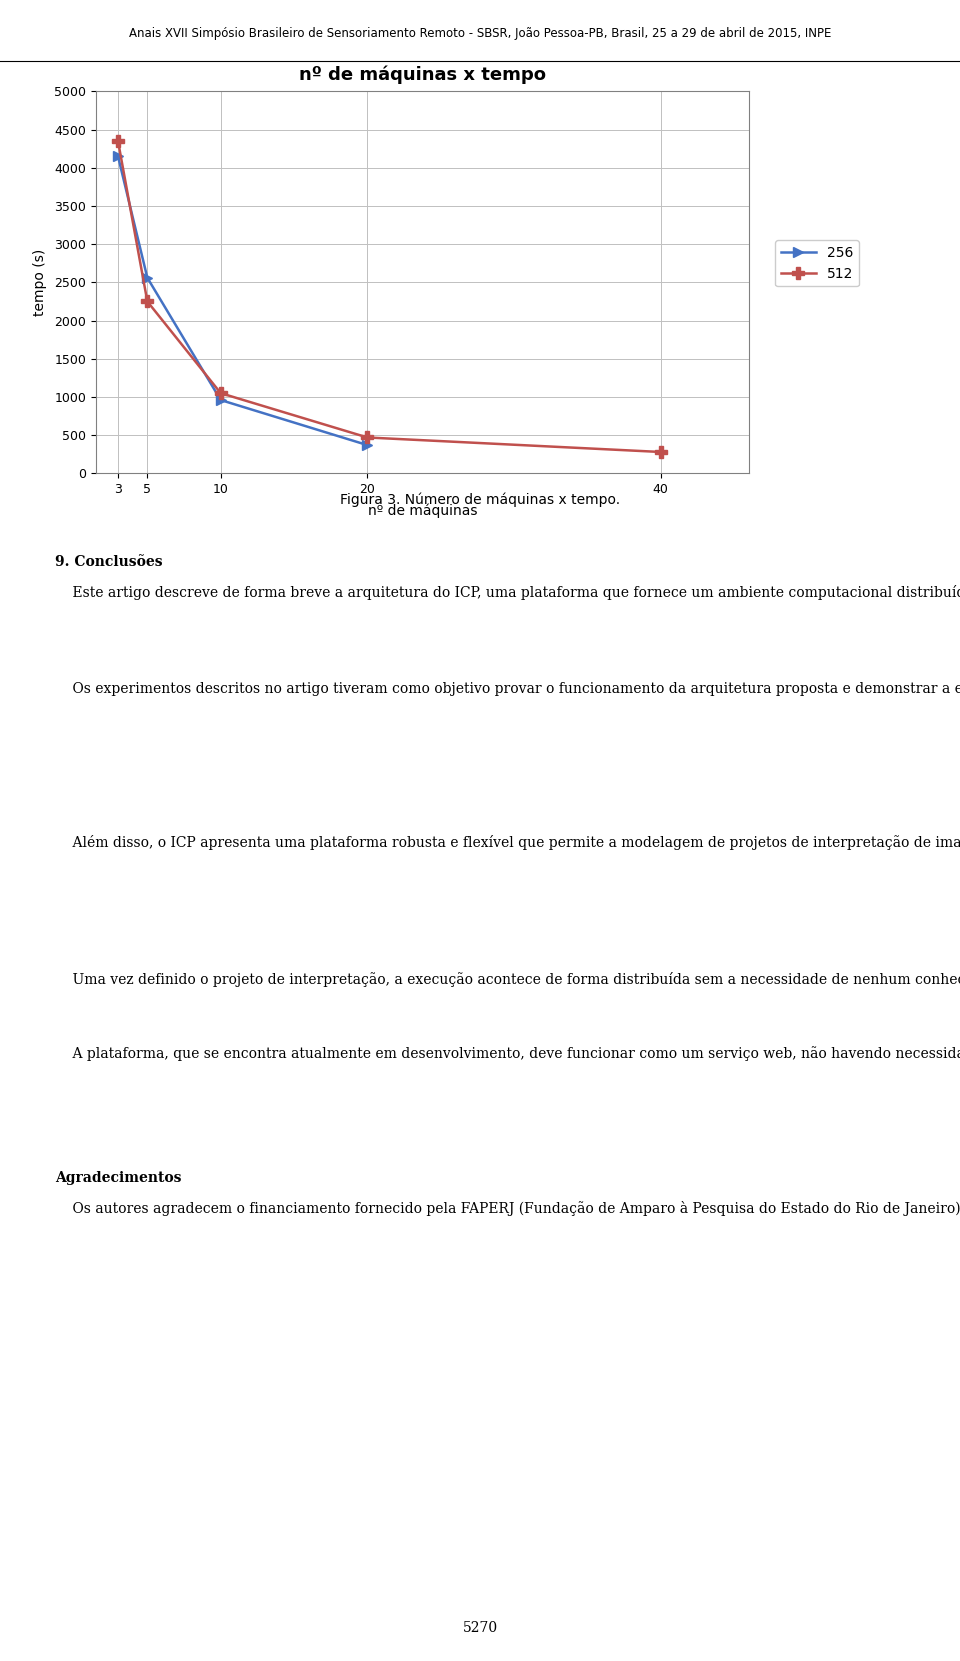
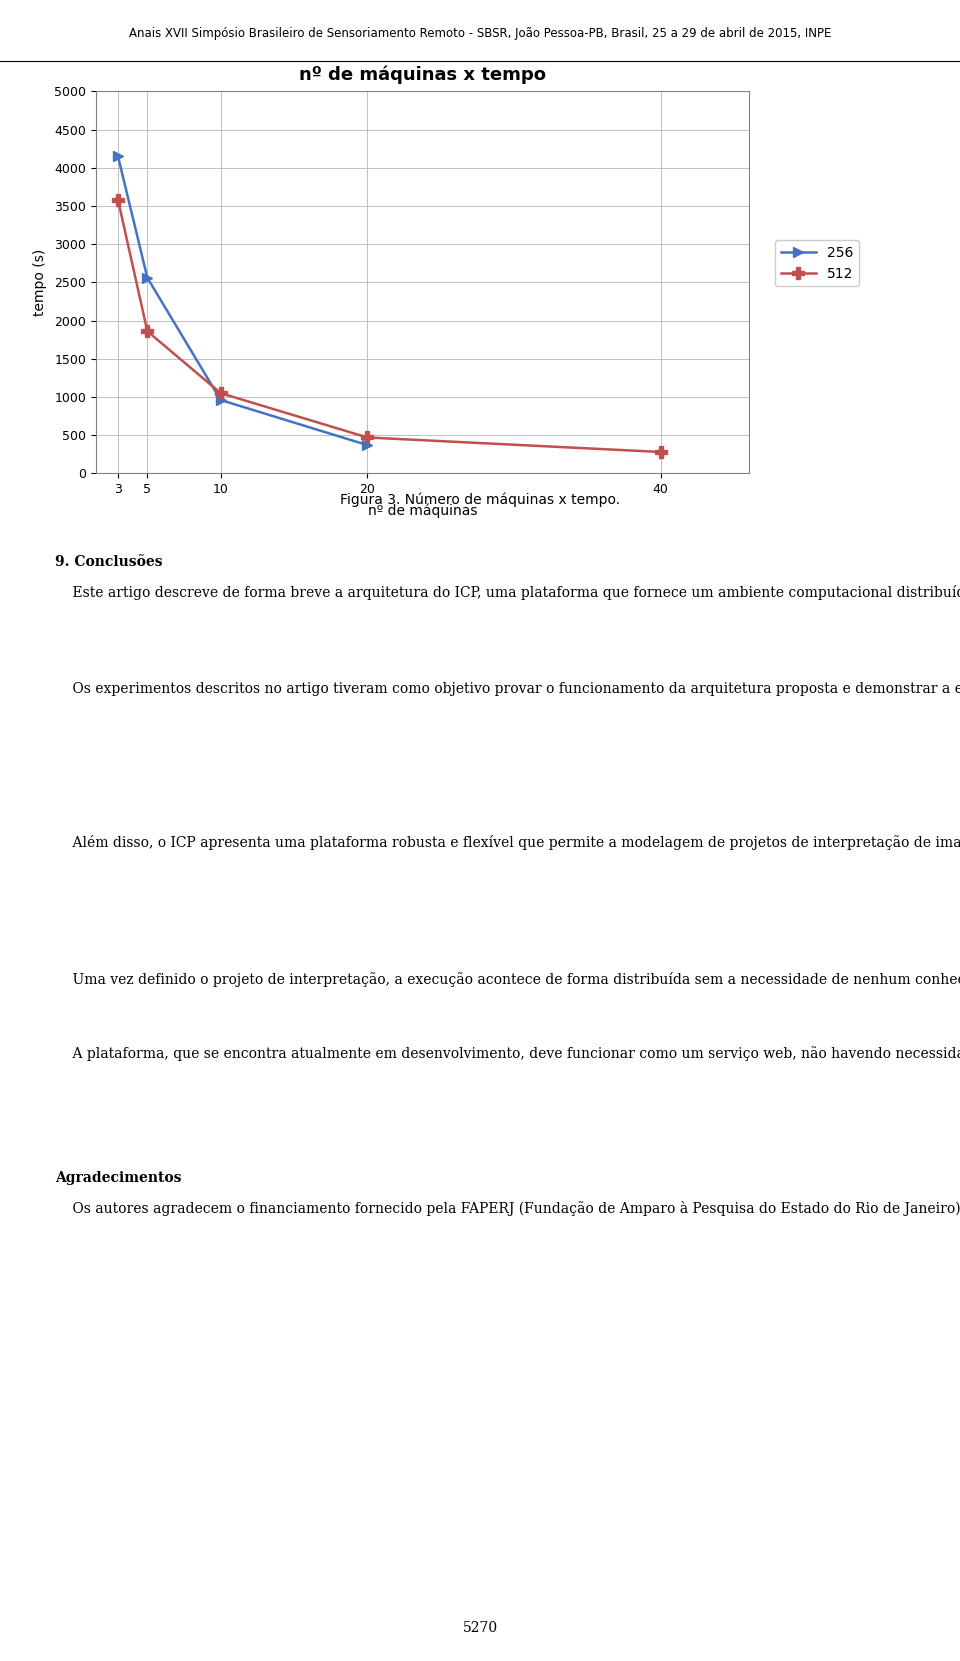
512/3: 4350 -> 3580
512/5: 2250 -> 1860
